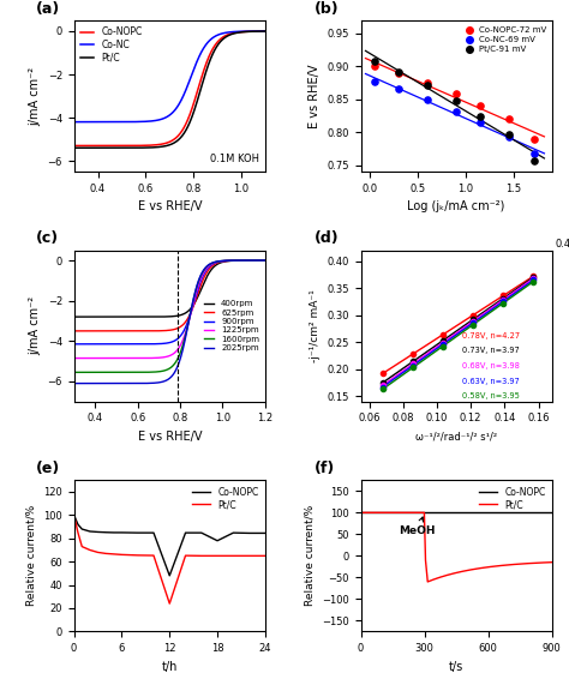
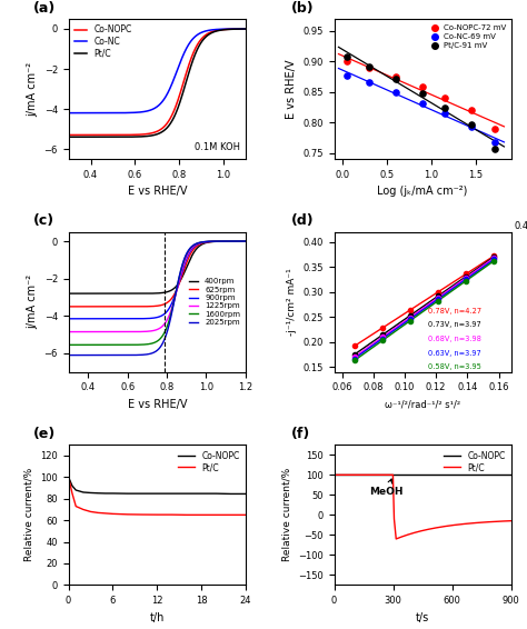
Co-NOPC/12: 48 -> 85
Pt/C/12: 24 -> 65
Co-NOPC/18: 78 -> 85
